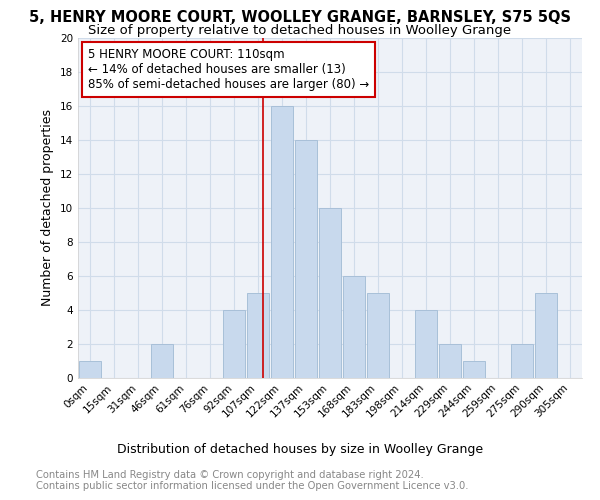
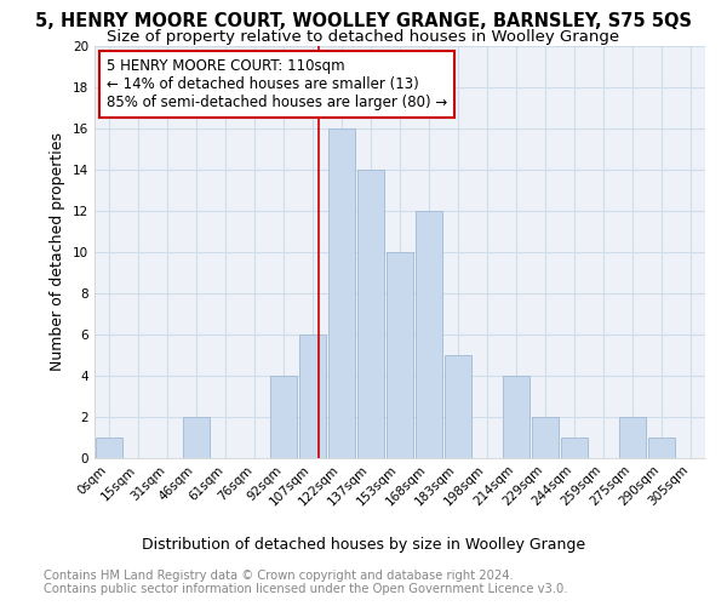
107sqm: 5 -> 6
168sqm: 6 -> 12
290sqm: 5 -> 1
